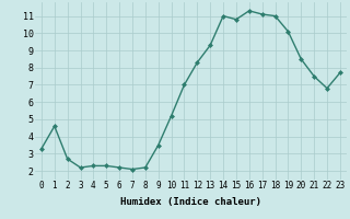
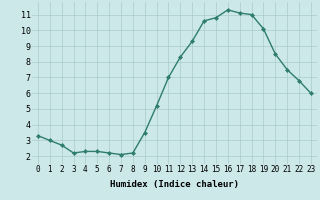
1: 4.6 -> 3.0
14: 11.0 -> 10.6
23: 7.7 -> 6.0
